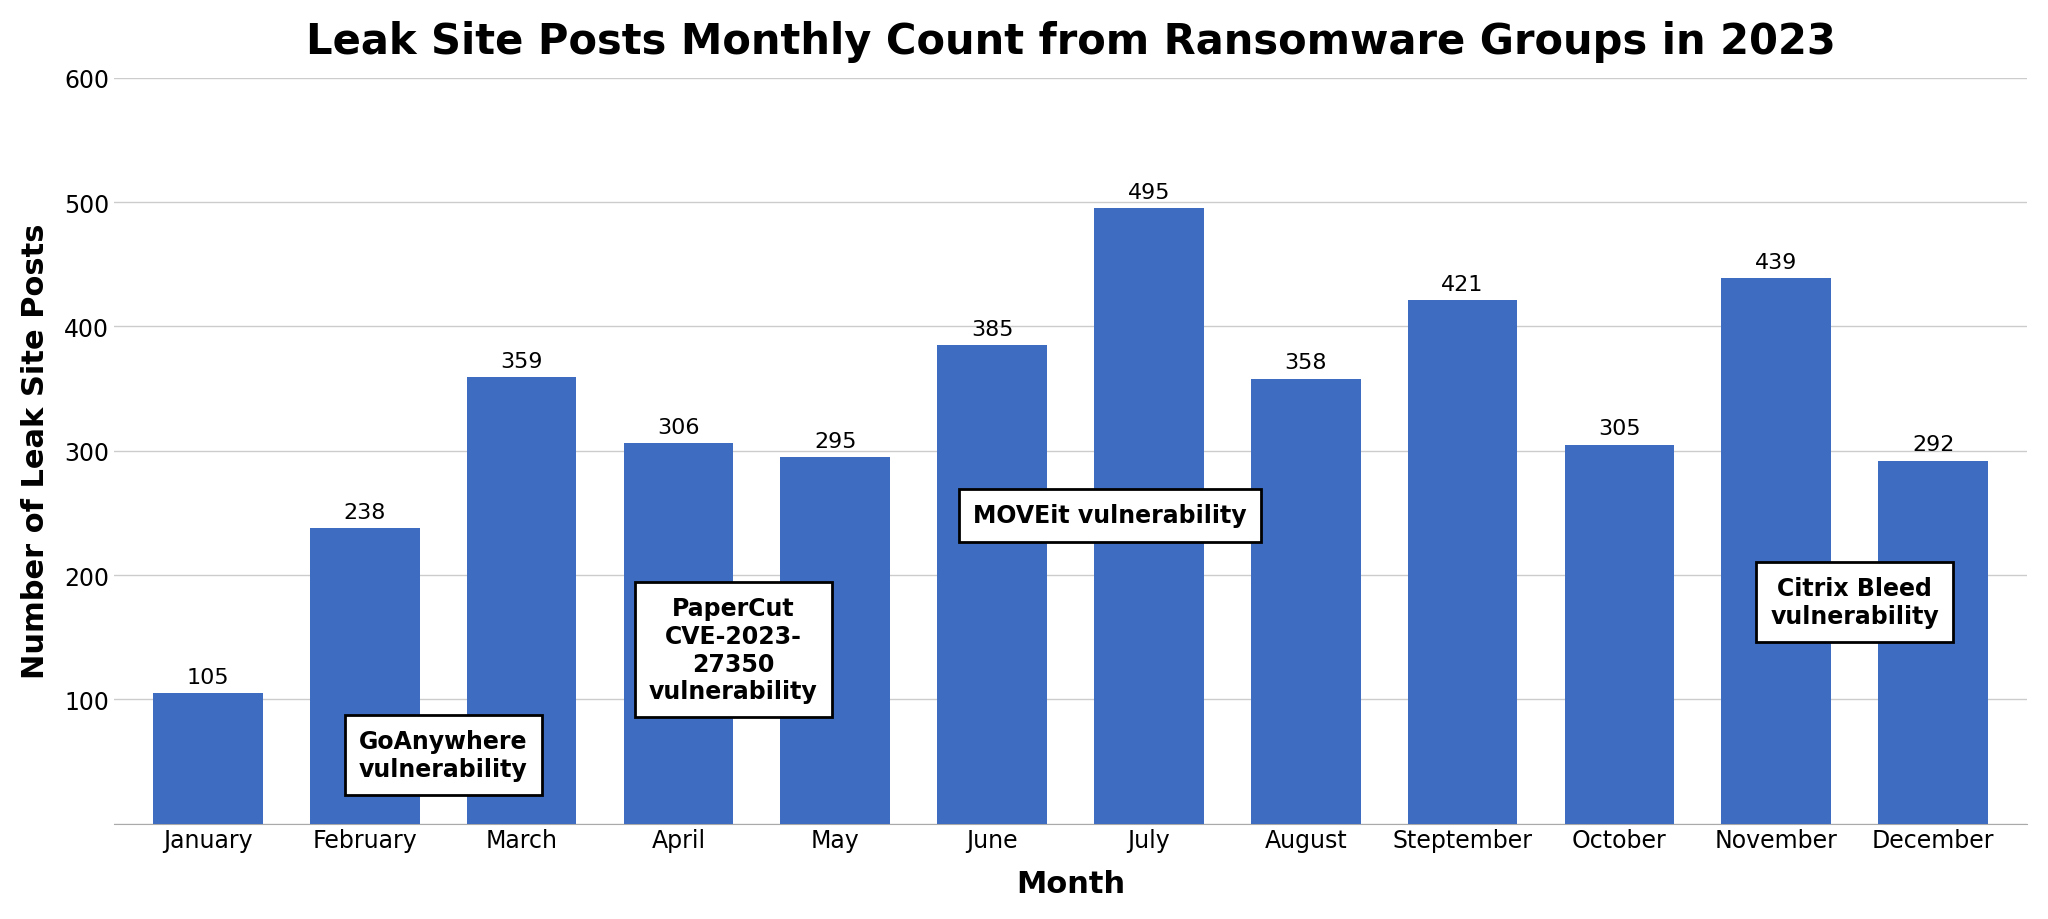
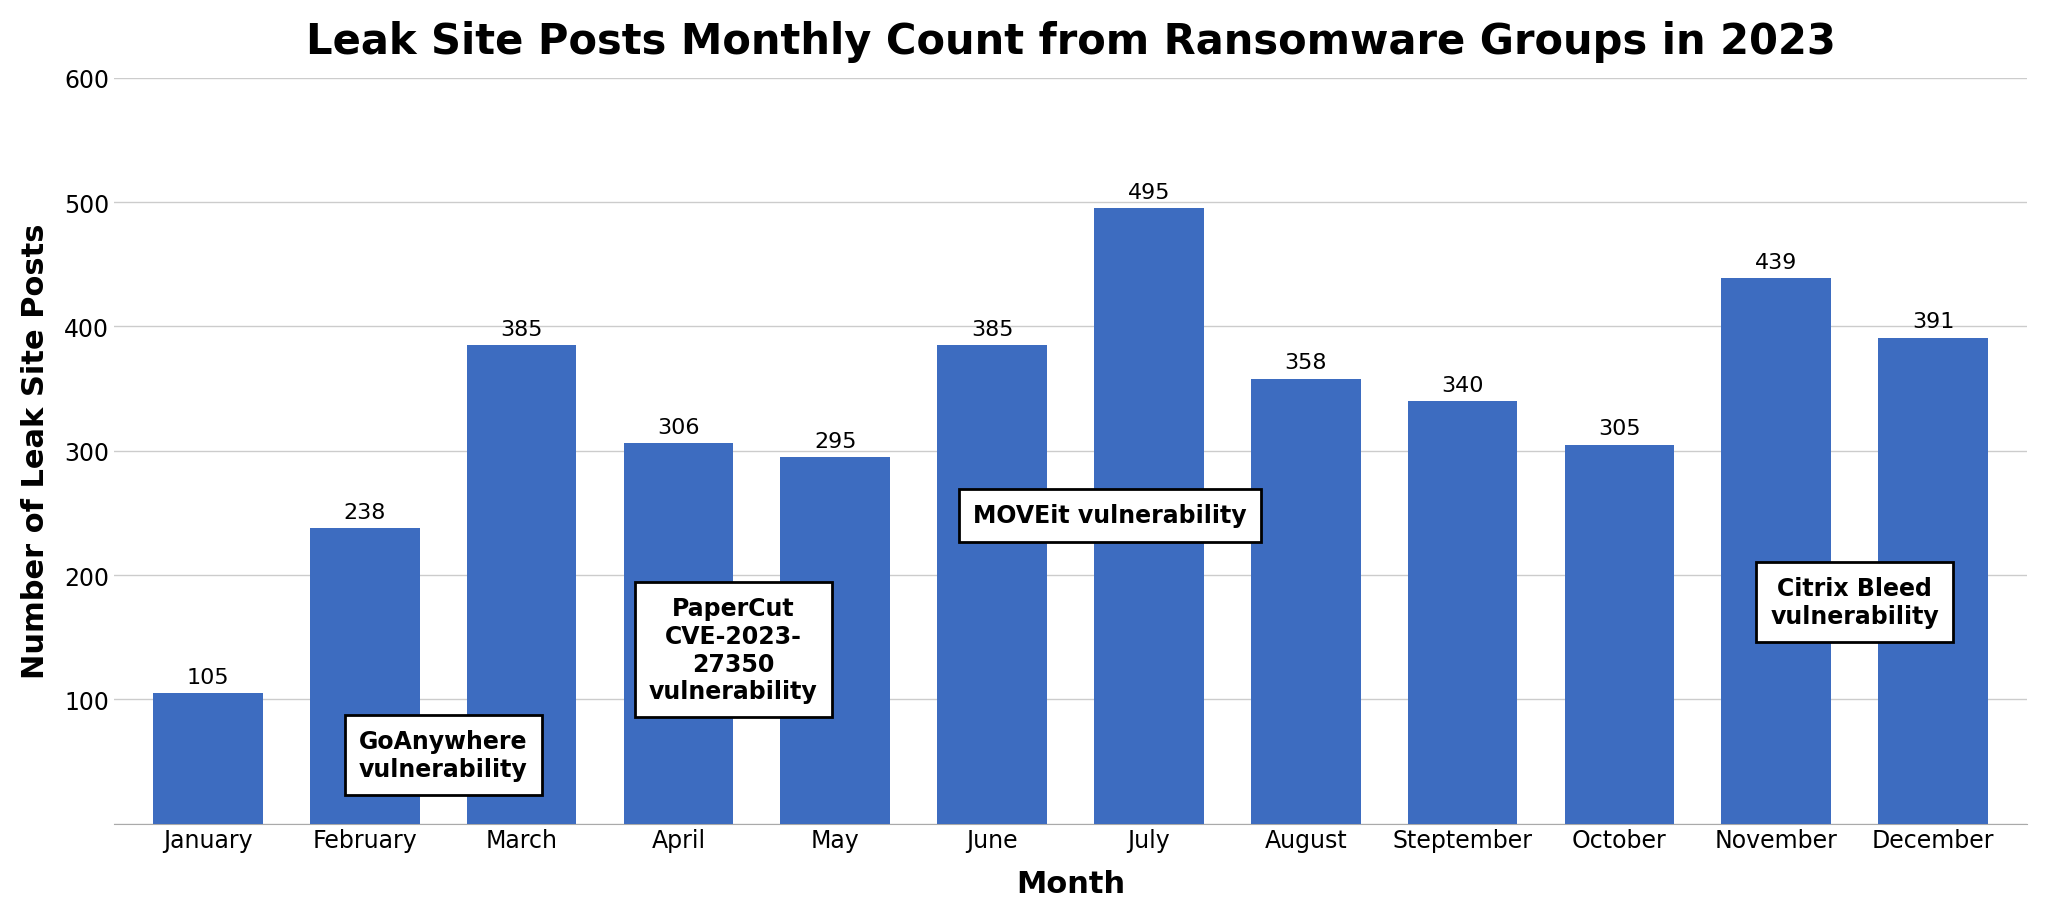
March: 359 -> 385
Steptember: 421 -> 340
December: 292 -> 391
